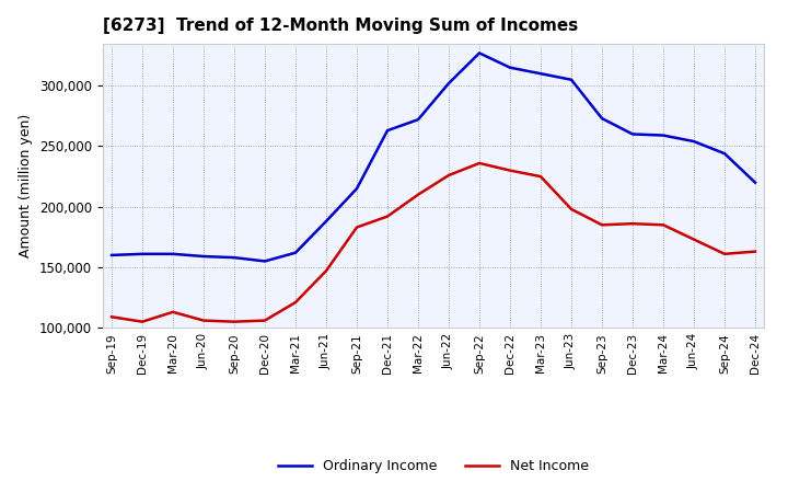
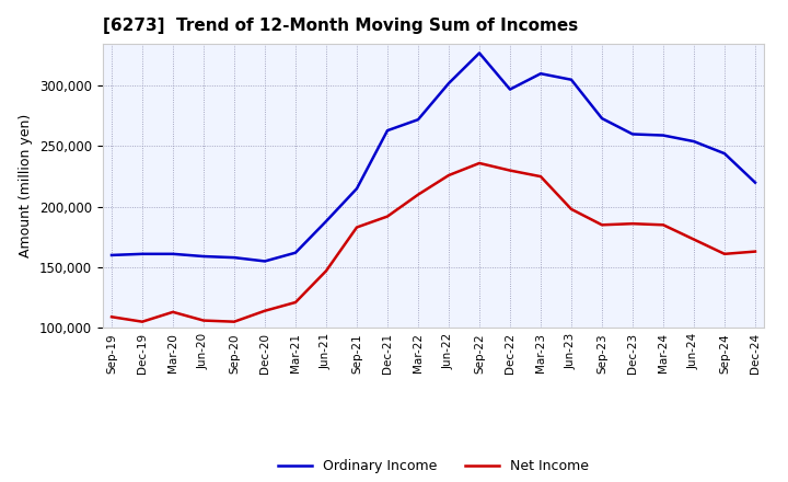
Net Income/Dec-20: 106,000 -> 114,000
Ordinary Income/Dec-22: 315,000 -> 297,000
